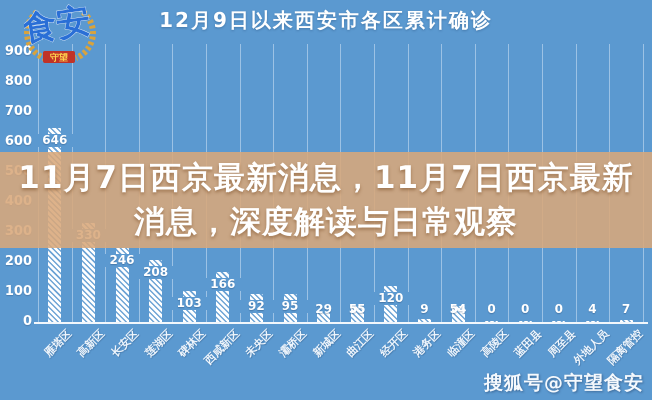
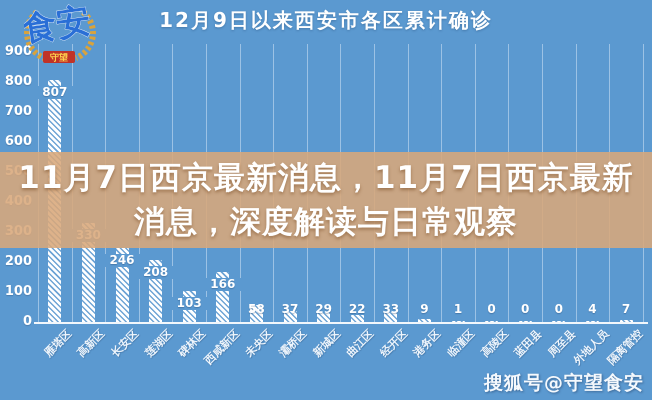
雁塔区: 646 -> 807
未央区: 92 -> 58
灞桥区: 95 -> 37
曲江区: 55 -> 22
经开区: 120 -> 33
临潼区: 54 -> 1
